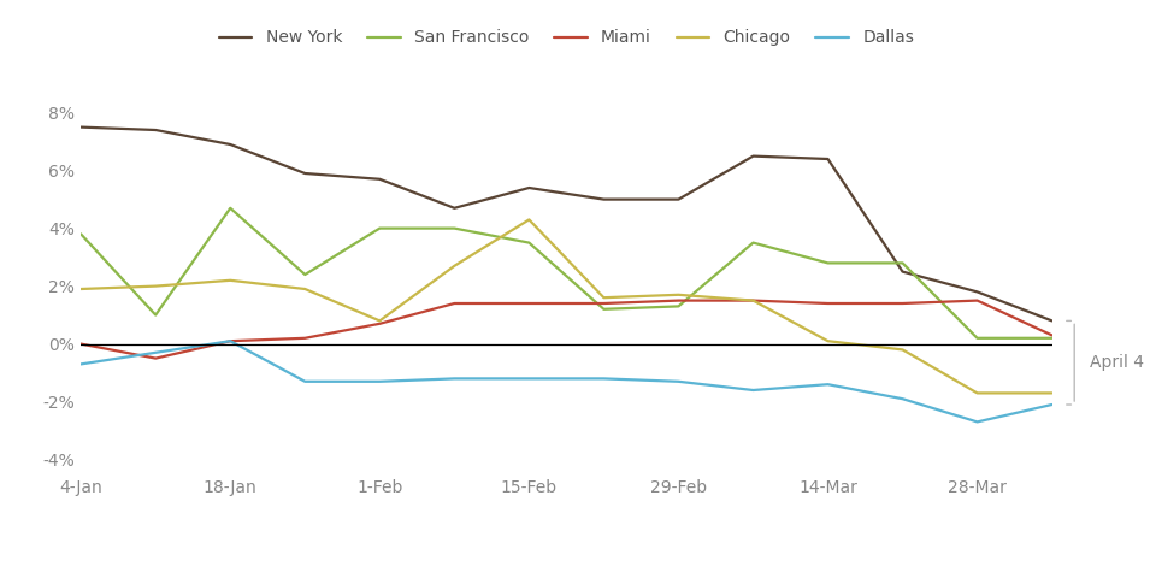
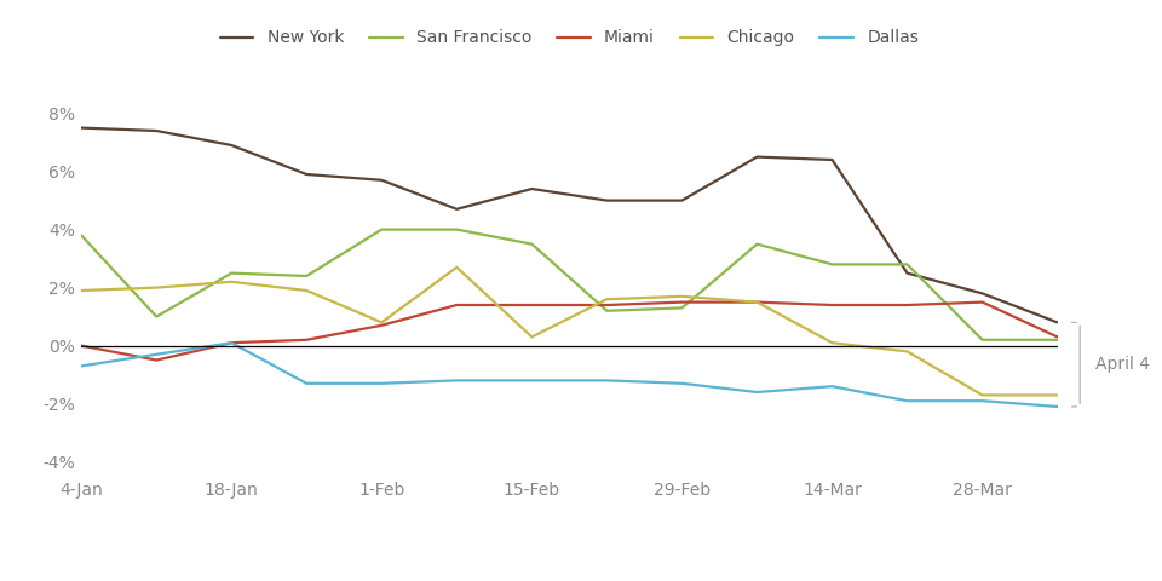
San Francisco/18-Jan: 4.7% -> 2.5%
Chicago/15-Feb: 4.3% -> 0.3%
Dallas/28-Mar: -2.7% -> -1.9%
